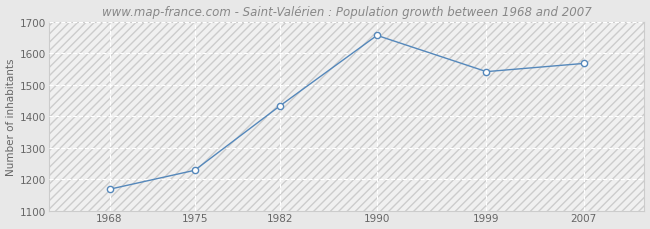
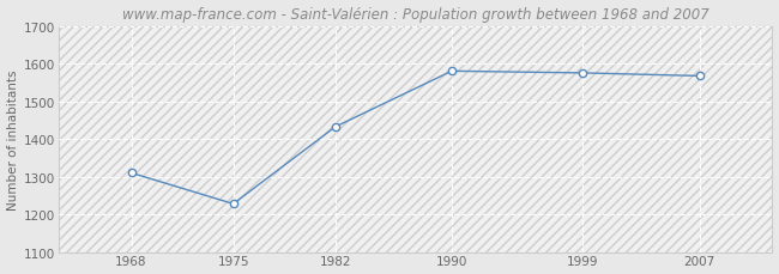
1968: 1168 -> 1310
1990: 1656 -> 1580
1999: 1541 -> 1575
